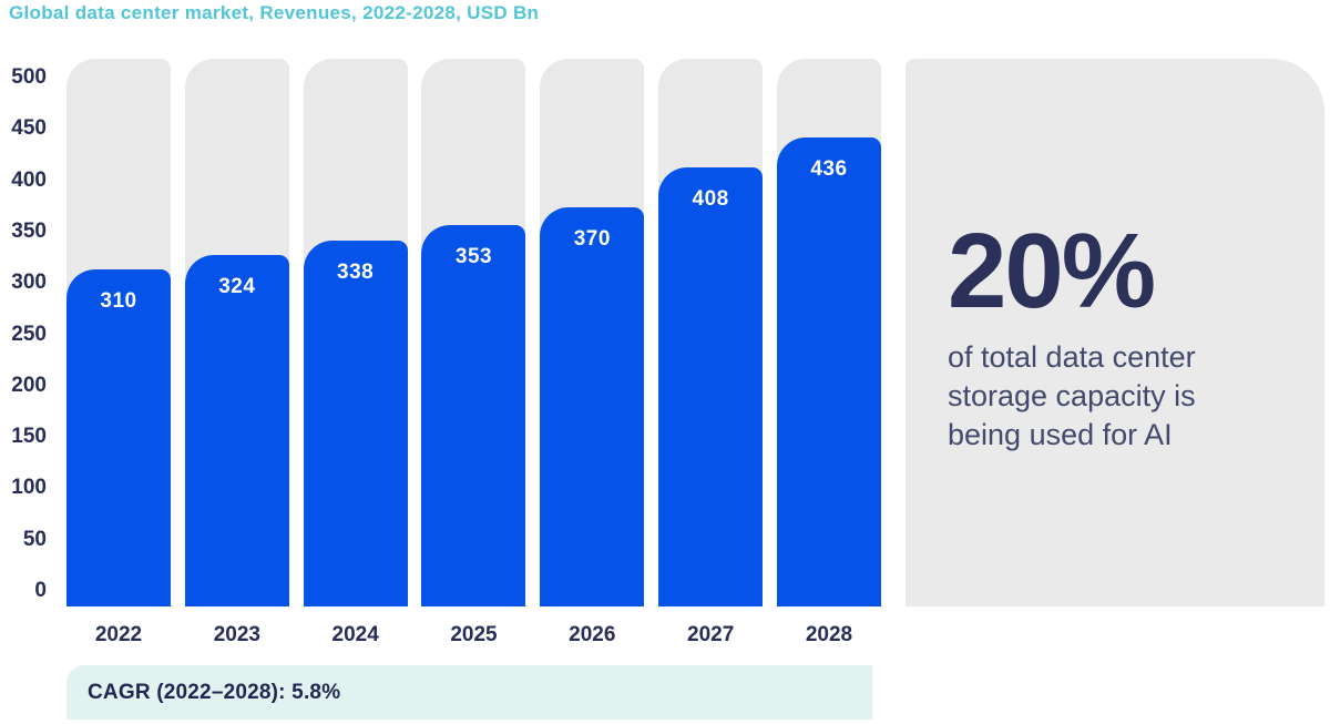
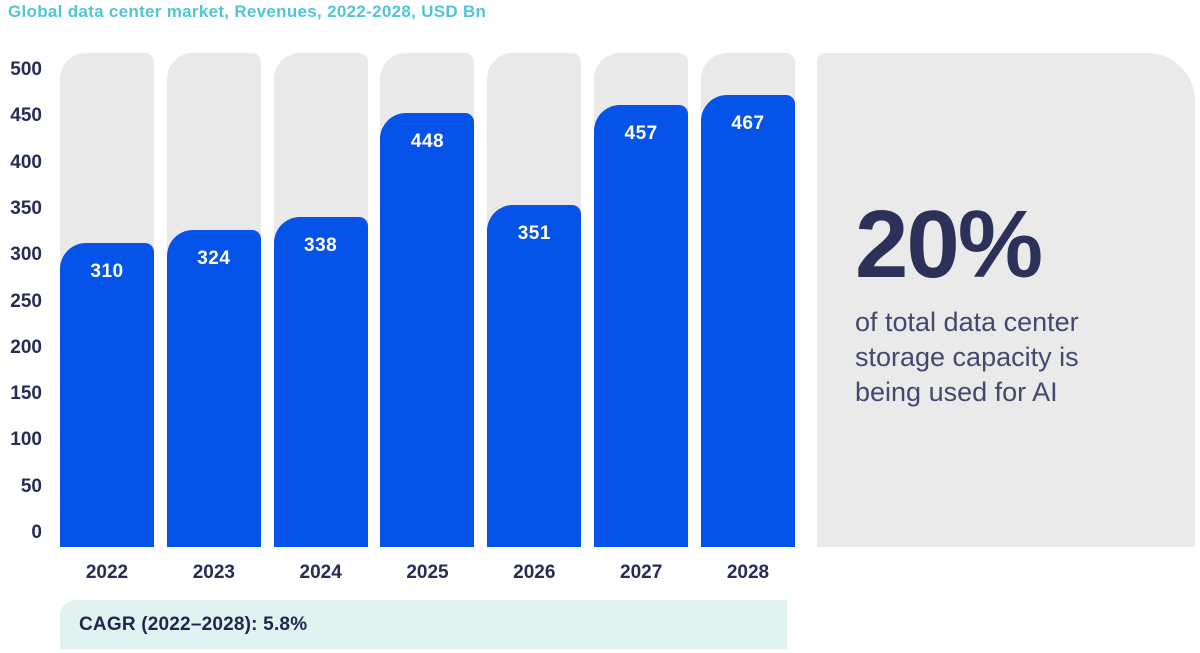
2025: 353 -> 448
2026: 370 -> 351
2027: 408 -> 457
2028: 436 -> 467
